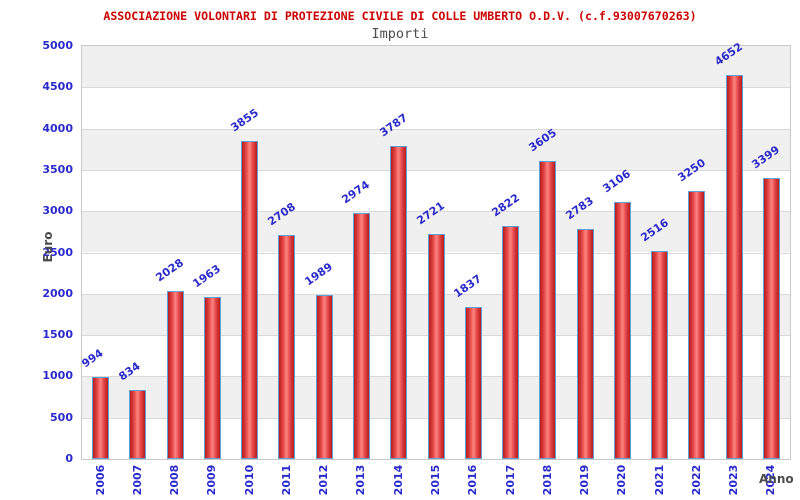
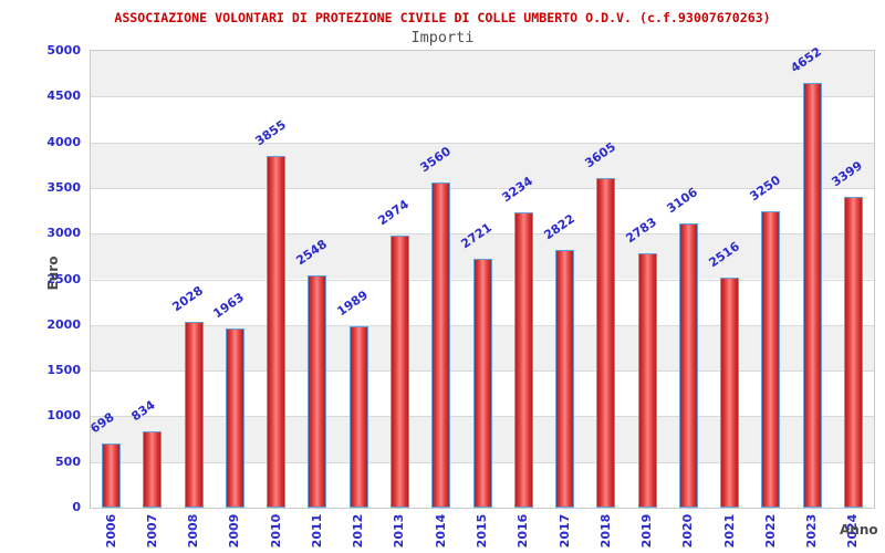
2006: 994 -> 698
2011: 2708 -> 2548
2014: 3787 -> 3560
2016: 1837 -> 3234
